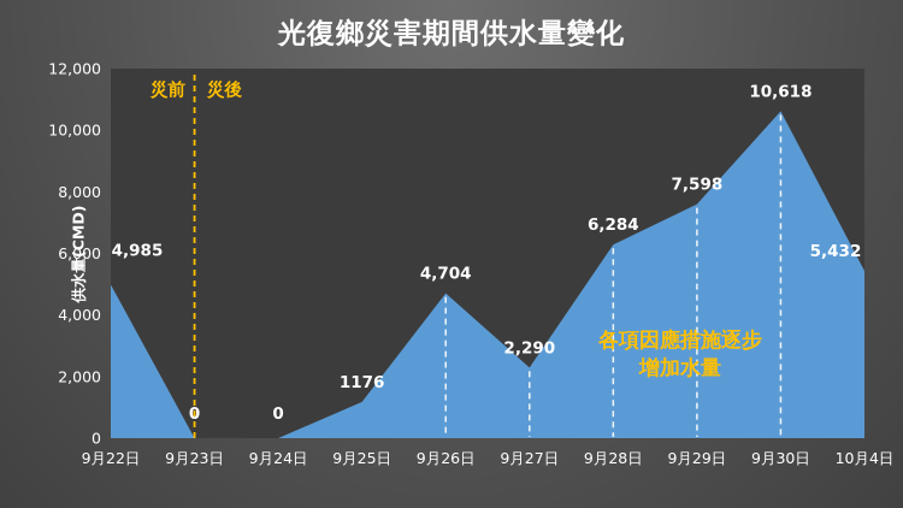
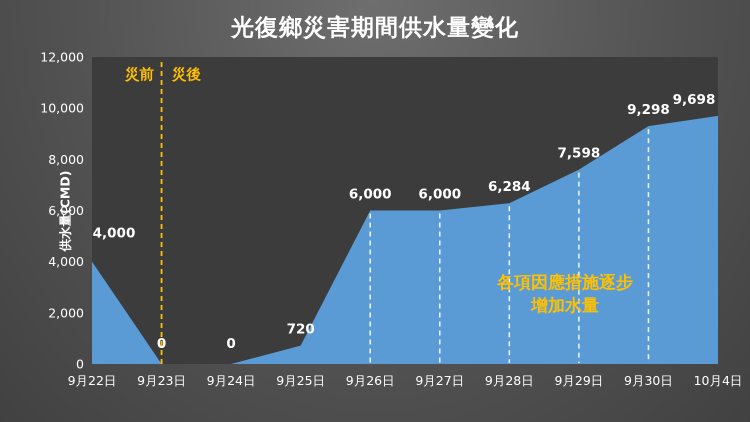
9月22日: 4,985 -> 4,000
9月25日: 1176 -> 720
9月26日: 4,704 -> 6,000
9月27日: 2,290 -> 6,000
9月30日: 10,618 -> 9,298
10月4日: 5,432 -> 9,698
